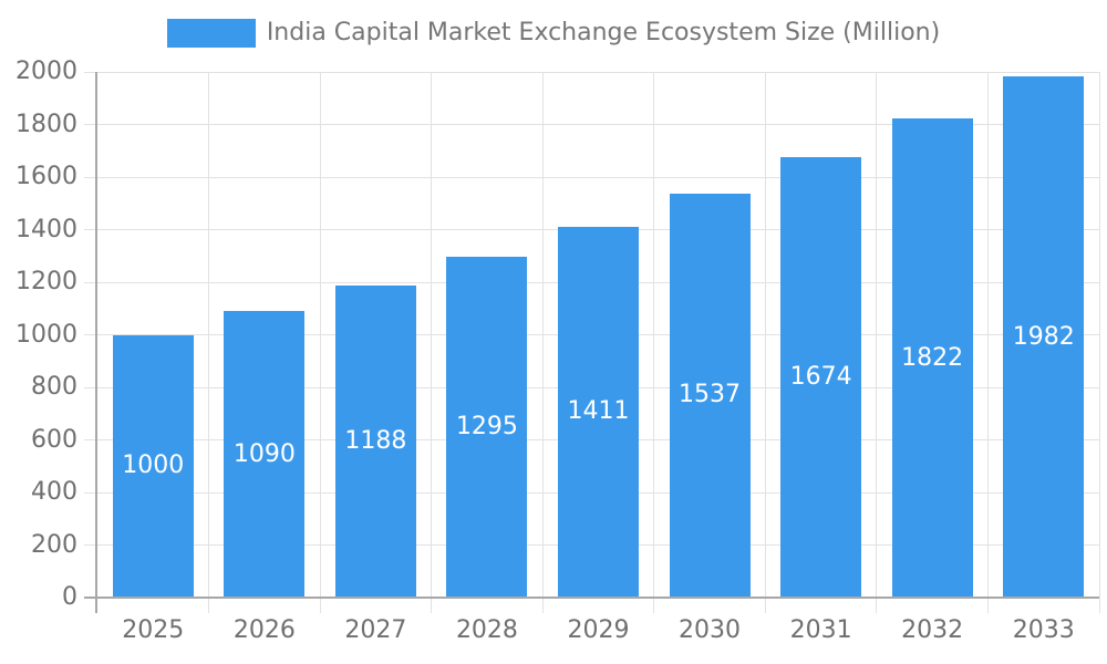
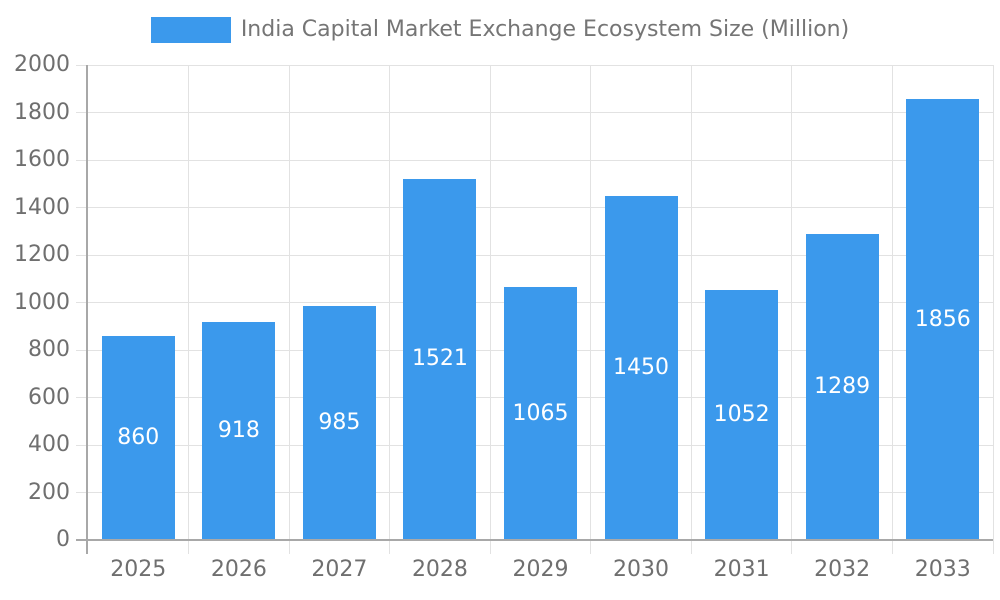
2025: 1000 -> 860
2026: 1090 -> 918
2027: 1188 -> 985
2028: 1295 -> 1521
2029: 1411 -> 1065
2030: 1537 -> 1450
2031: 1674 -> 1052
2032: 1822 -> 1289
2033: 1982 -> 1856
